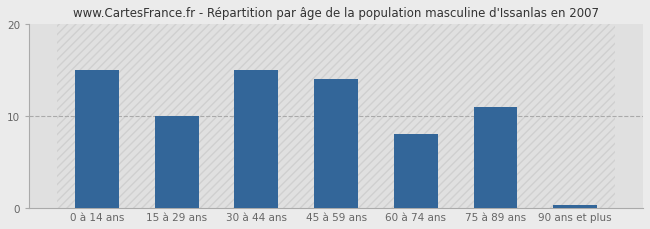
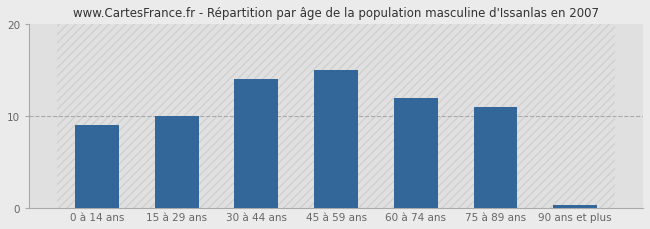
0 à 14 ans: 15.0 -> 9.0
30 à 44 ans: 15.0 -> 14.0
45 à 59 ans: 14.0 -> 15.0
60 à 74 ans: 8.0 -> 12.0
